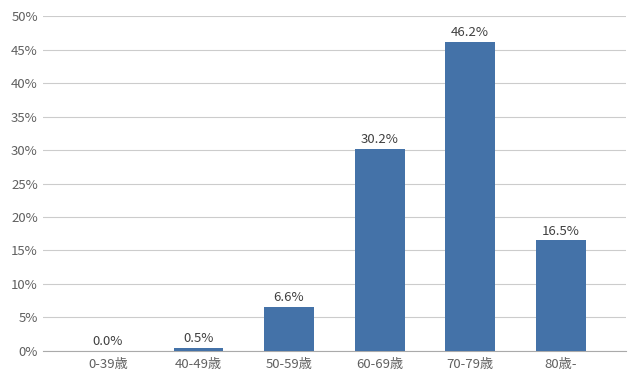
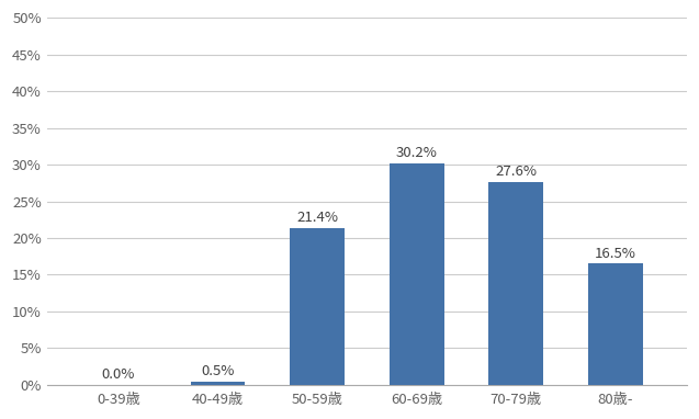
50-59歳: 6.6% -> 21.4%
70-79歳: 46.2% -> 27.6%
